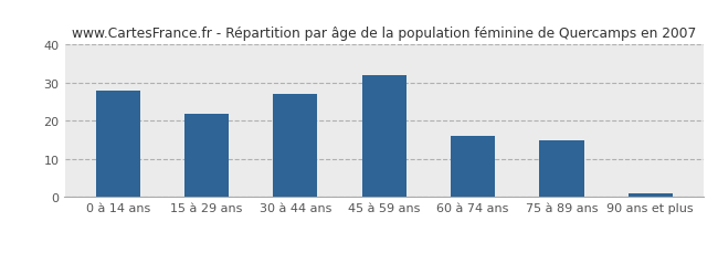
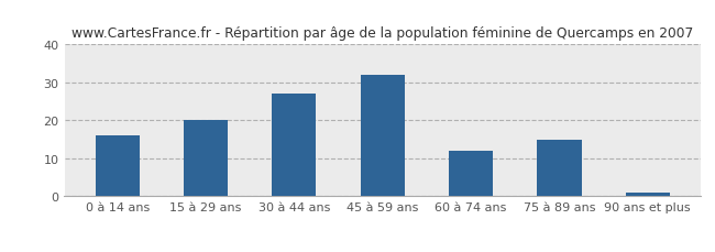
0 à 14 ans: 28 -> 16
15 à 29 ans: 22 -> 20
60 à 74 ans: 16 -> 12
